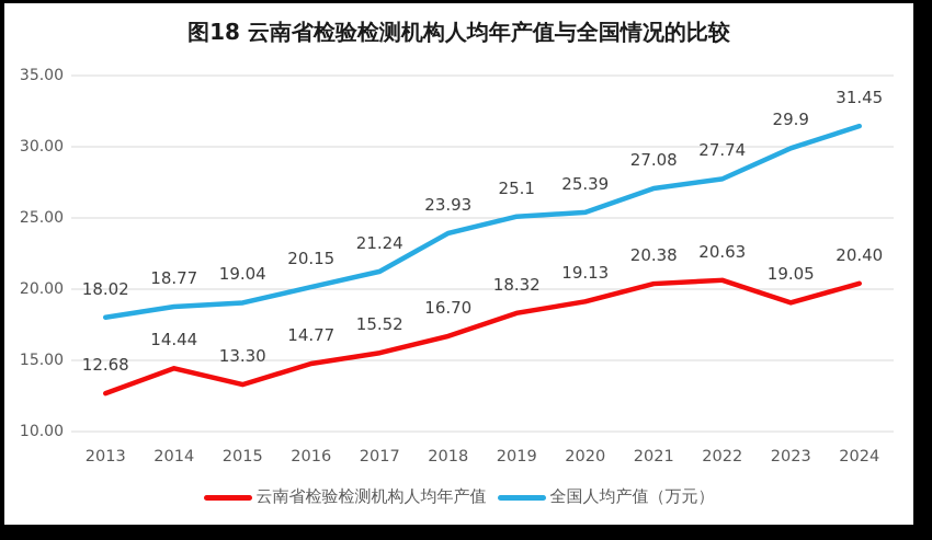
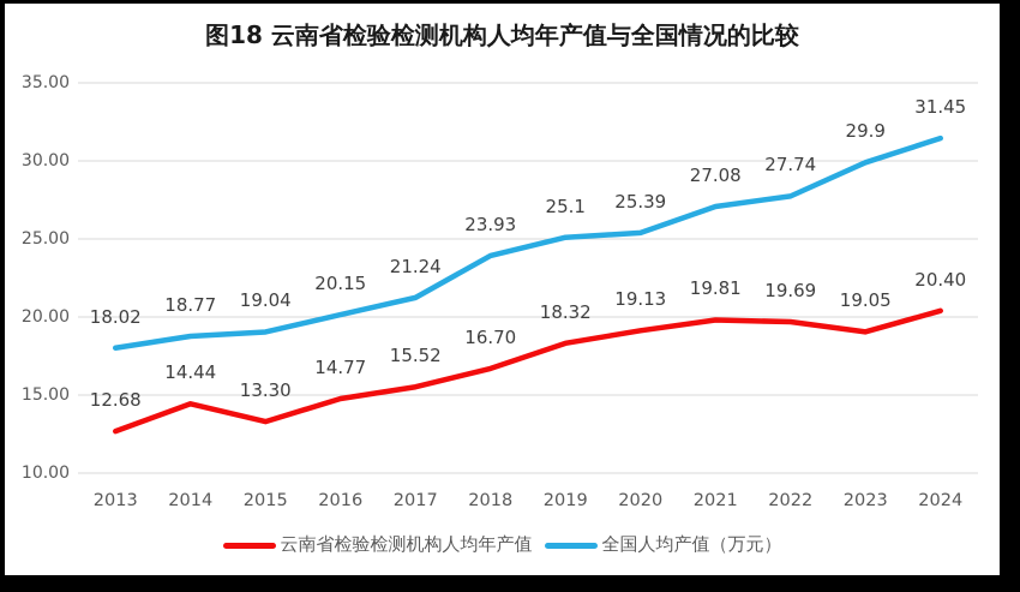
云南省检验检测机构人均年产值/2021: 20.38 -> 19.81
云南省检验检测机构人均年产值/2022: 20.63 -> 19.69
